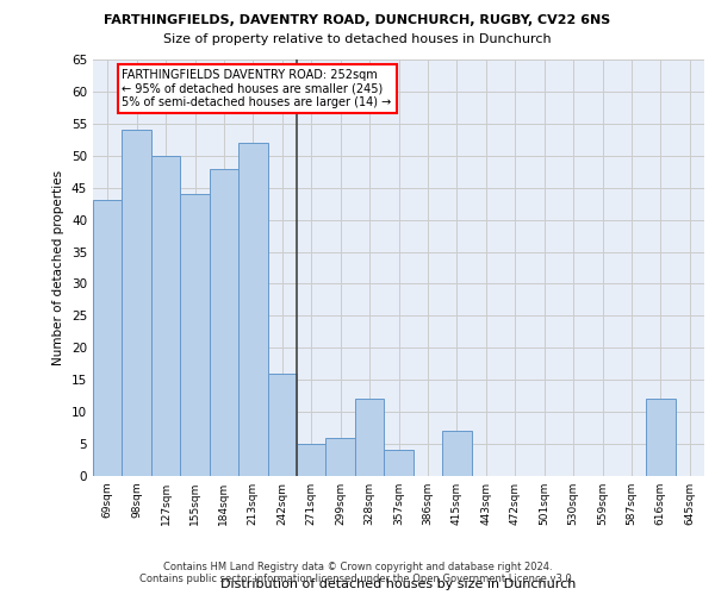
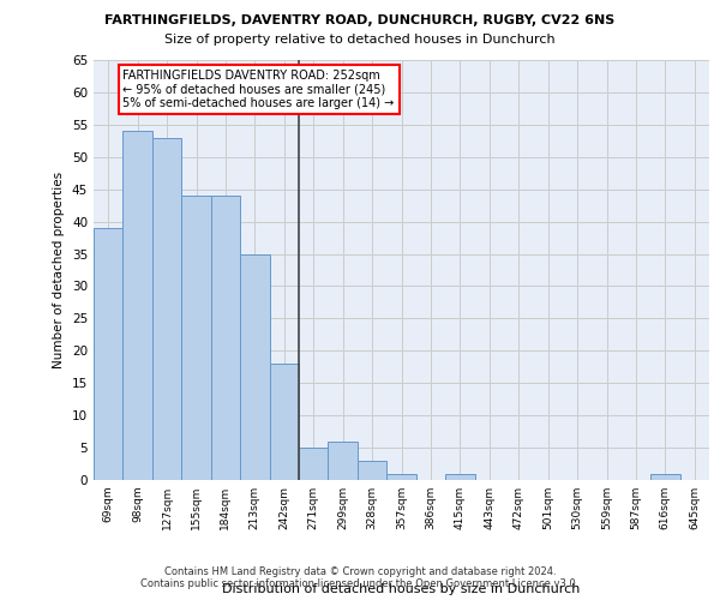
69sqm: 43 -> 39
127sqm: 50 -> 53
184sqm: 48 -> 44
213sqm: 52 -> 35
242sqm: 16 -> 18
328sqm: 12 -> 3
357sqm: 4 -> 1
415sqm: 7 -> 1
616sqm: 12 -> 1
